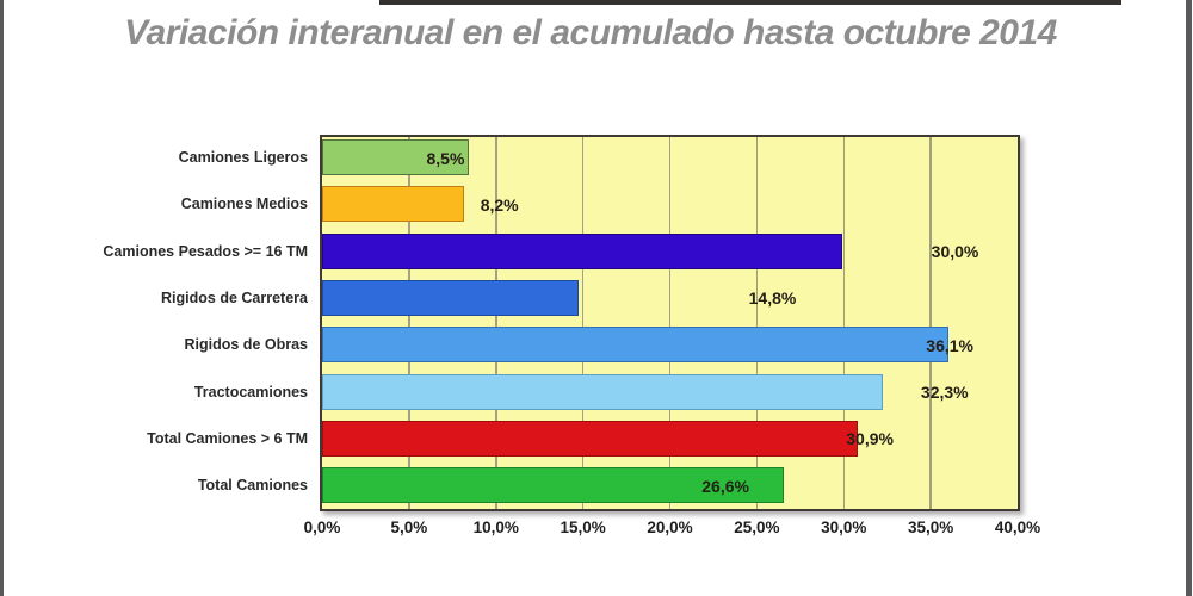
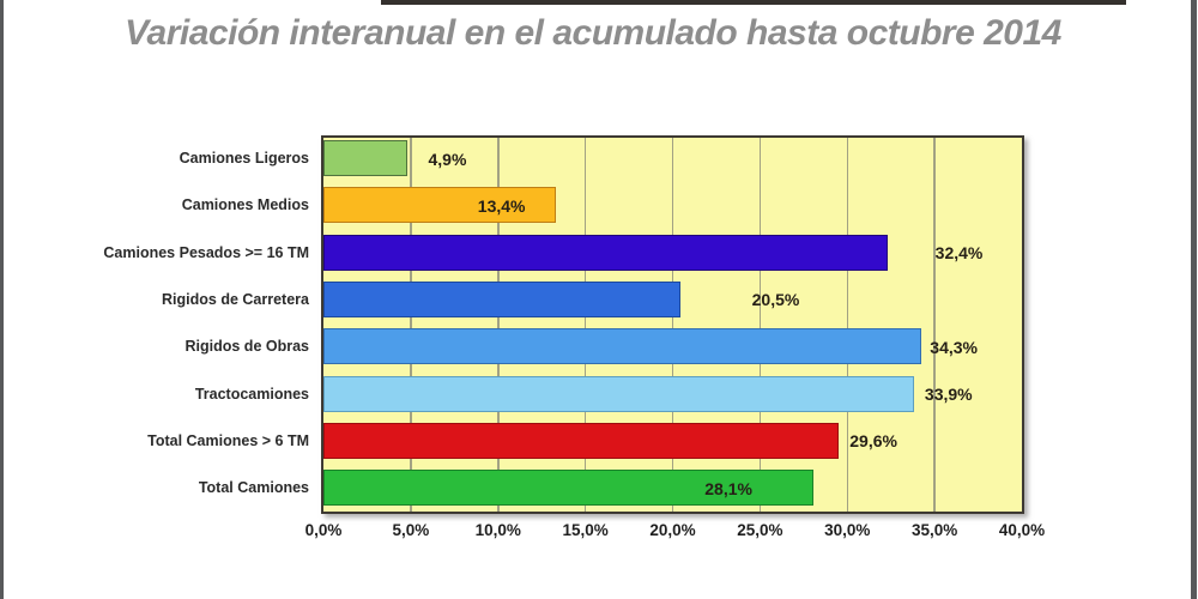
Camiones Ligeros: 8,5% -> 4,9%
Camiones Medios: 8,2% -> 13,4%
Camiones Pesados >= 16 TM: 30,0% -> 32,4%
Rigidos de Carretera: 14,8% -> 20,5%
Rigidos de Obras: 36,1% -> 34,3%
Tractocamiones: 32,3% -> 33,9%
Total Camiones > 6 TM: 30,9% -> 29,6%
Total Camiones: 26,6% -> 28,1%
